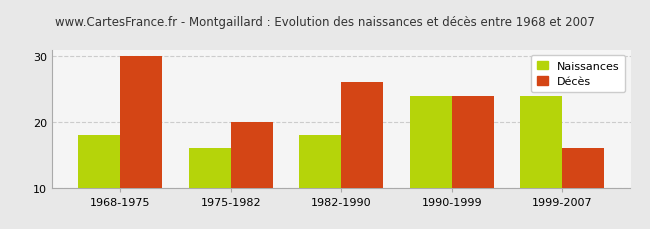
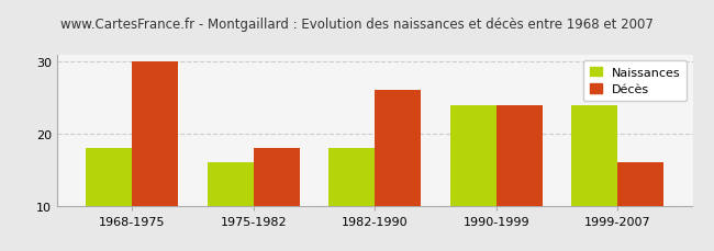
Décès/1975-1982: 20 -> 18
